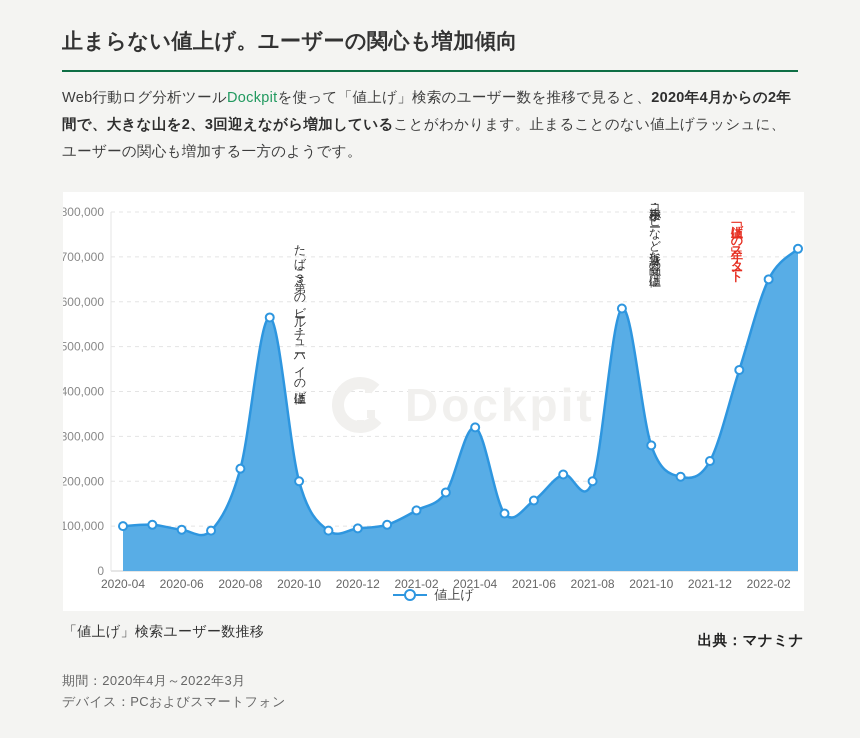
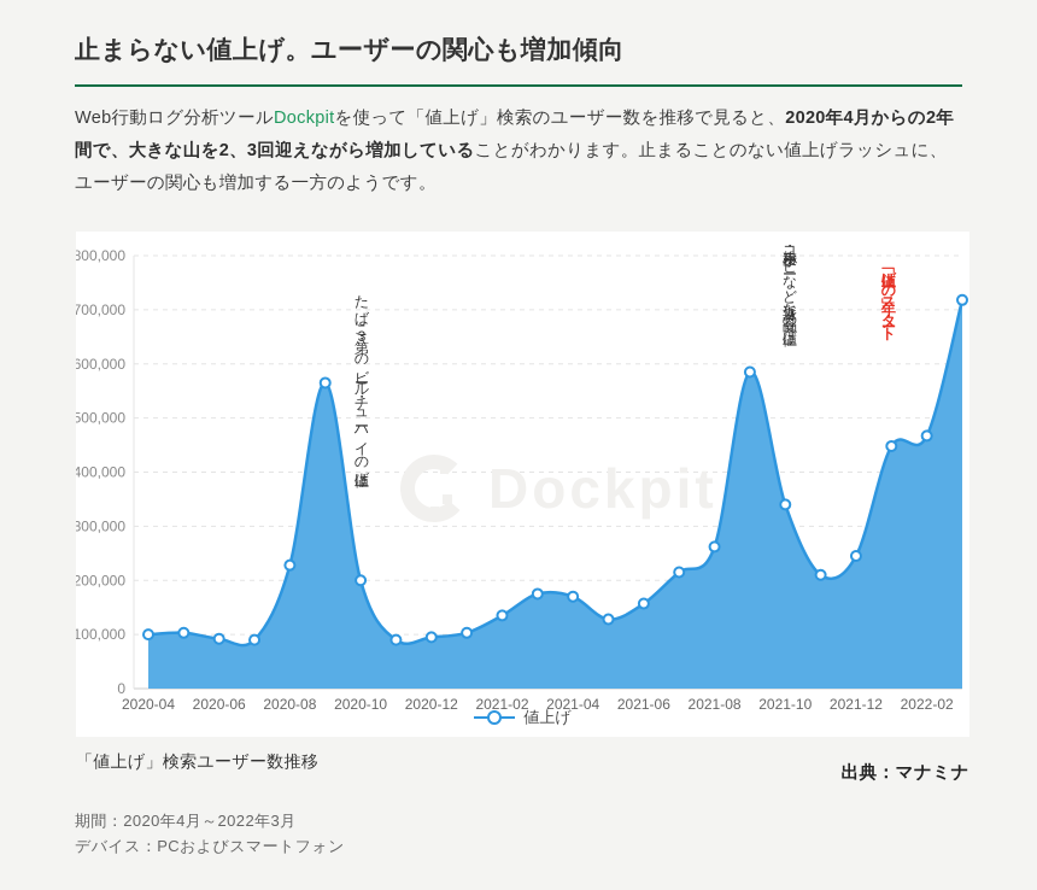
2021-04: 320000 -> 170000
2021-08: 200000 -> 260000
2021-10: 280000 -> 340000
2022-02: 650000 -> 470000
